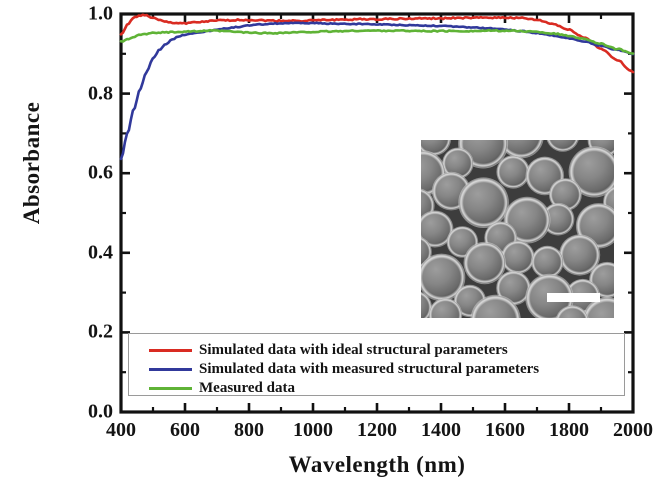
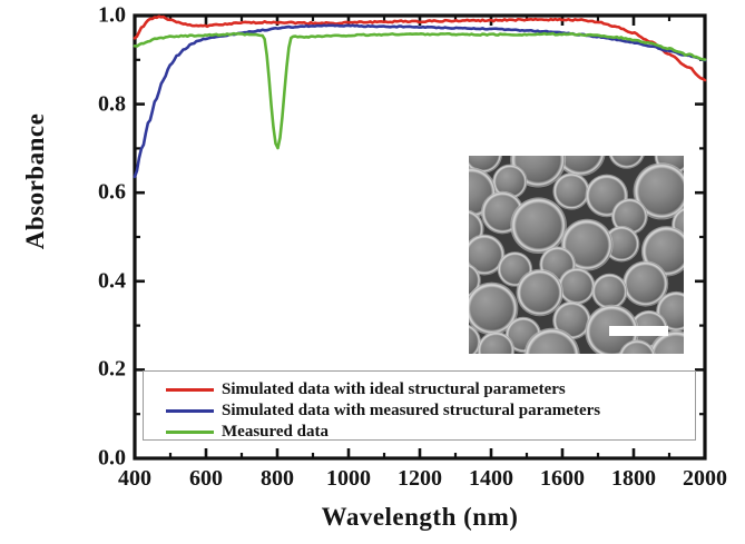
Measured data/800: 0.95 -> 0.70
